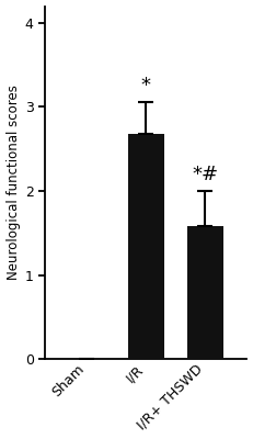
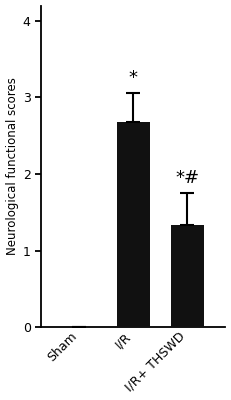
I/R+ THSWD: 1.58 -> 1.33
